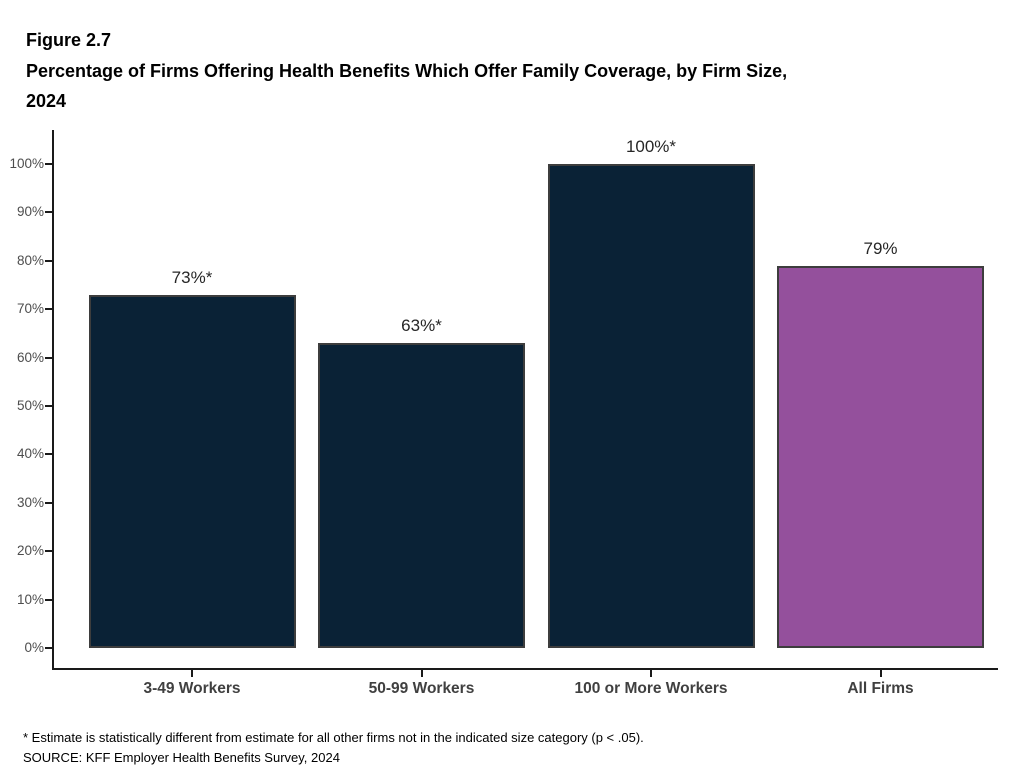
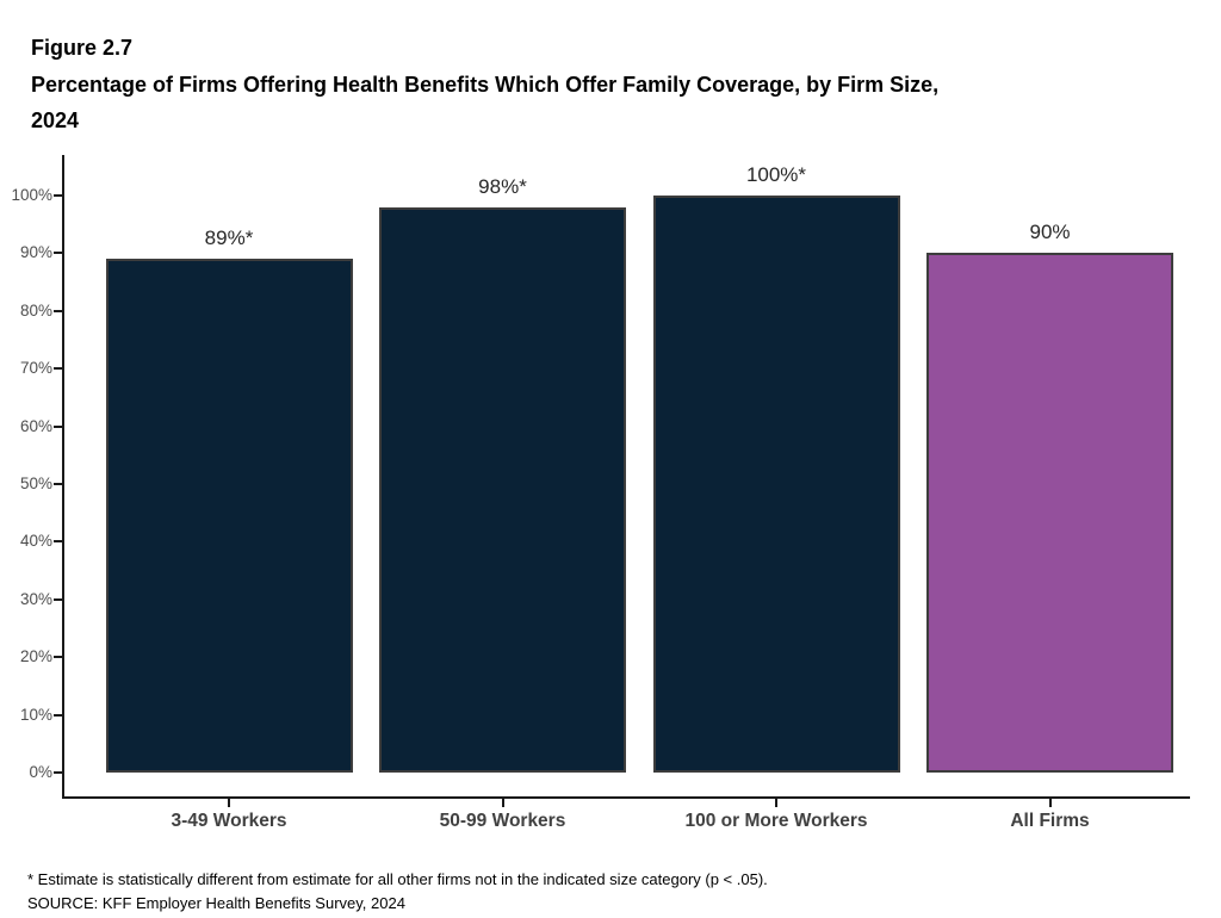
3-49 Workers: 73 -> 89
50-99 Workers: 63 -> 98
All Firms: 79% -> 90%
